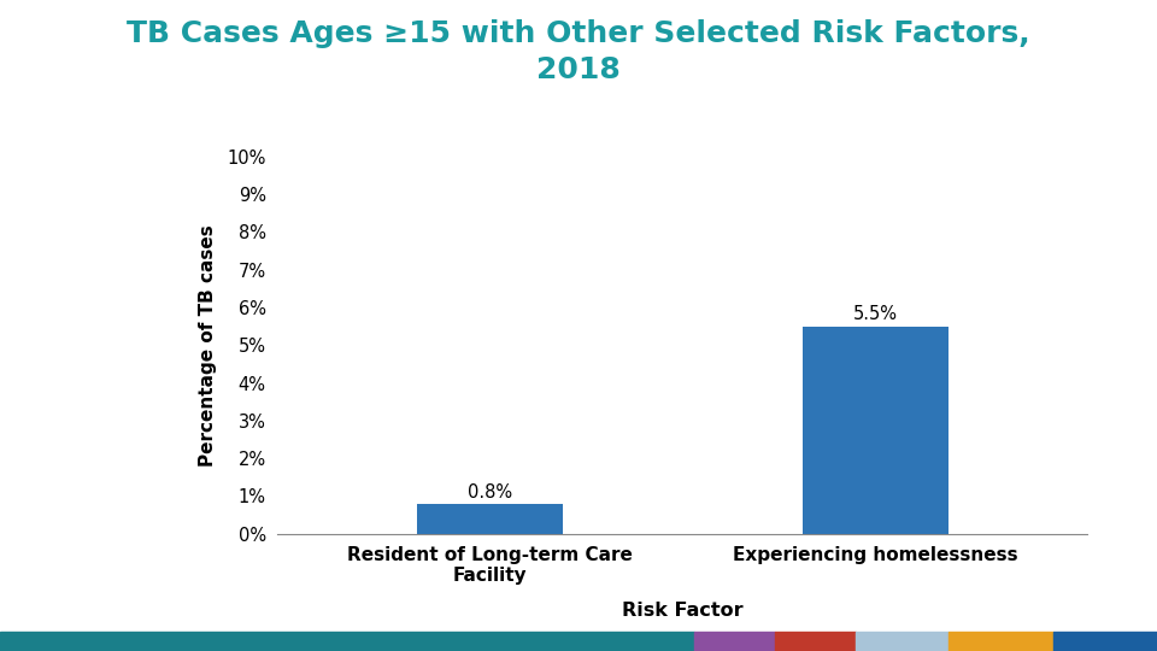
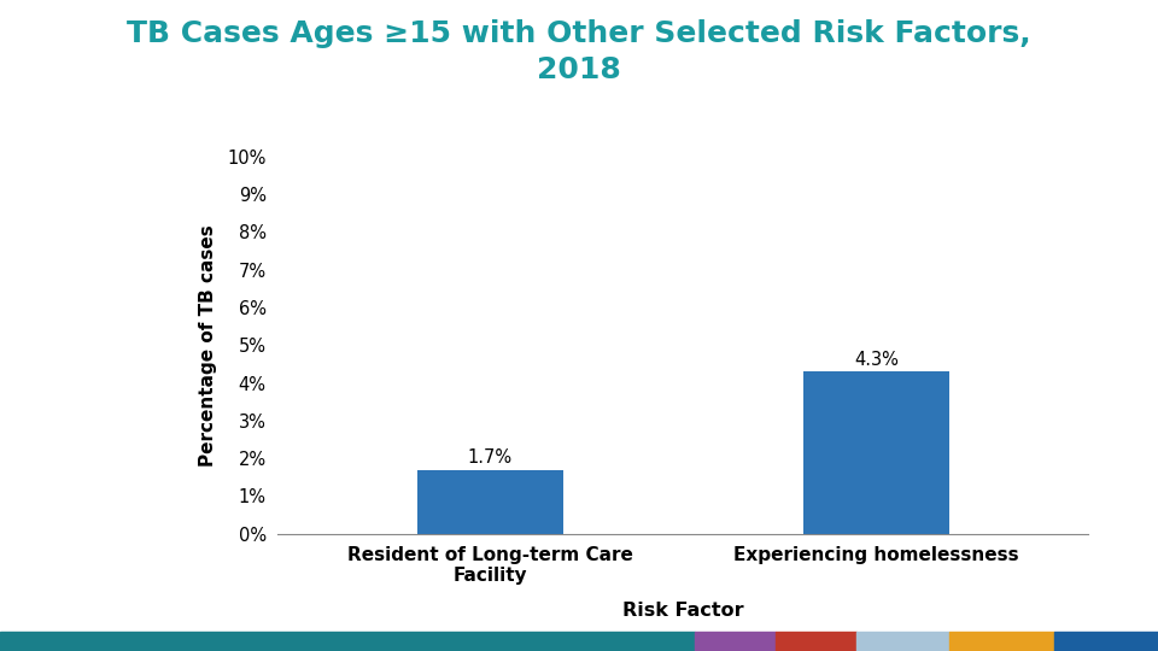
Resident of Long-term Care Facility: 0.8% -> 1.7%
Experiencing homelessness: 5.5% -> 4.3%
